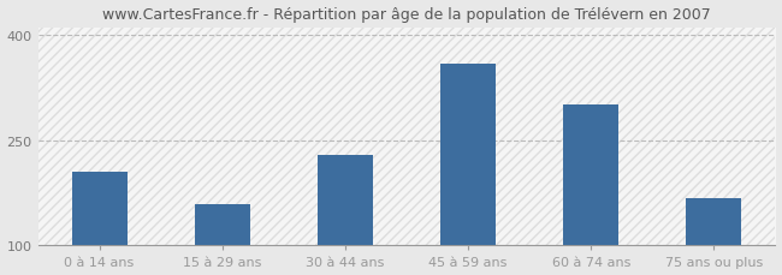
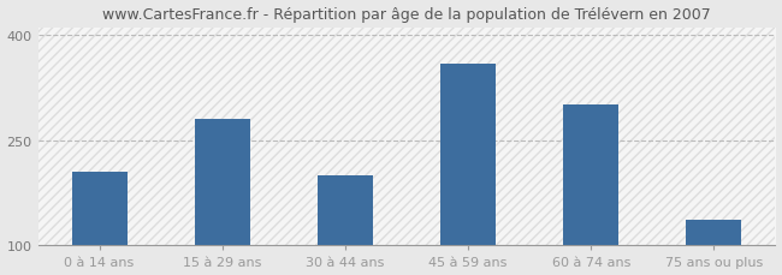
15 à 29 ans: 158 -> 280
30 à 44 ans: 228 -> 200
75 ans ou plus: 168 -> 136
